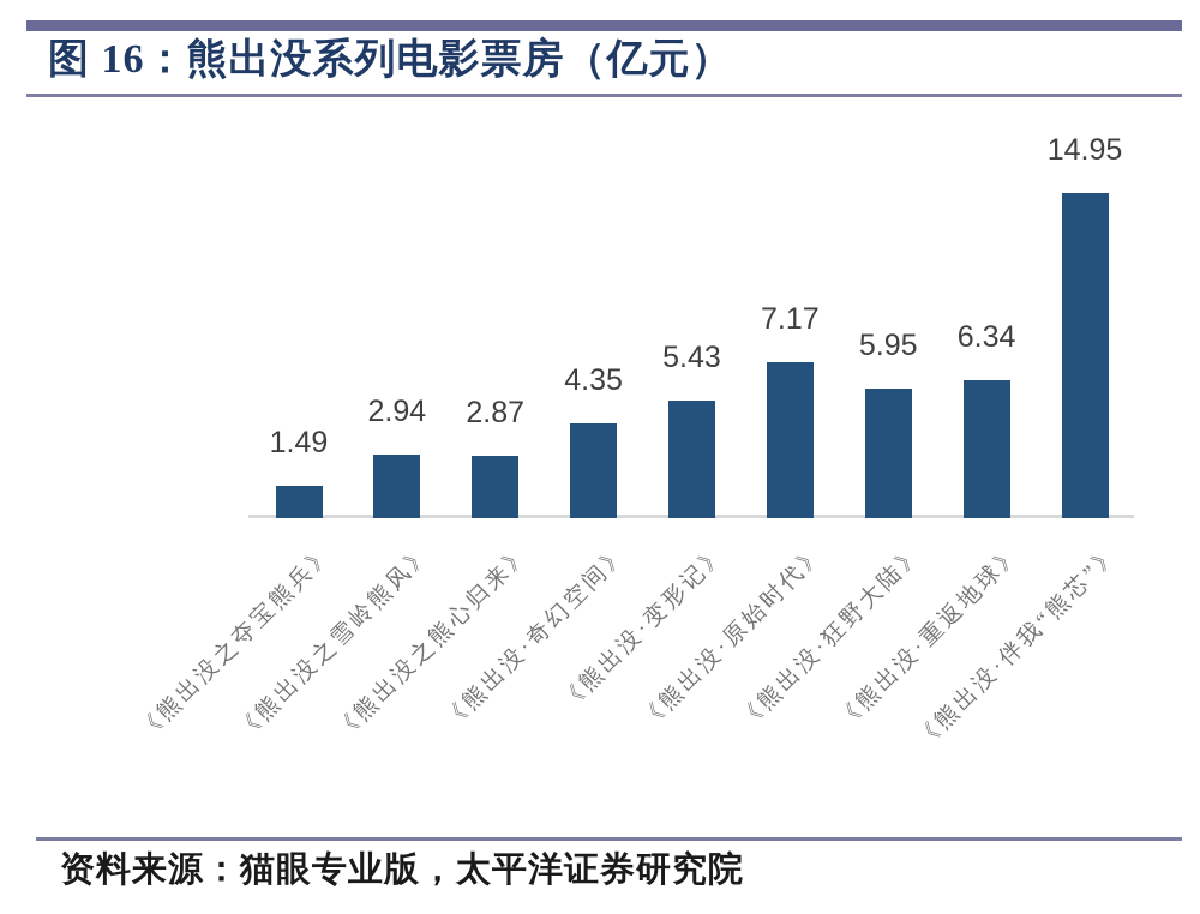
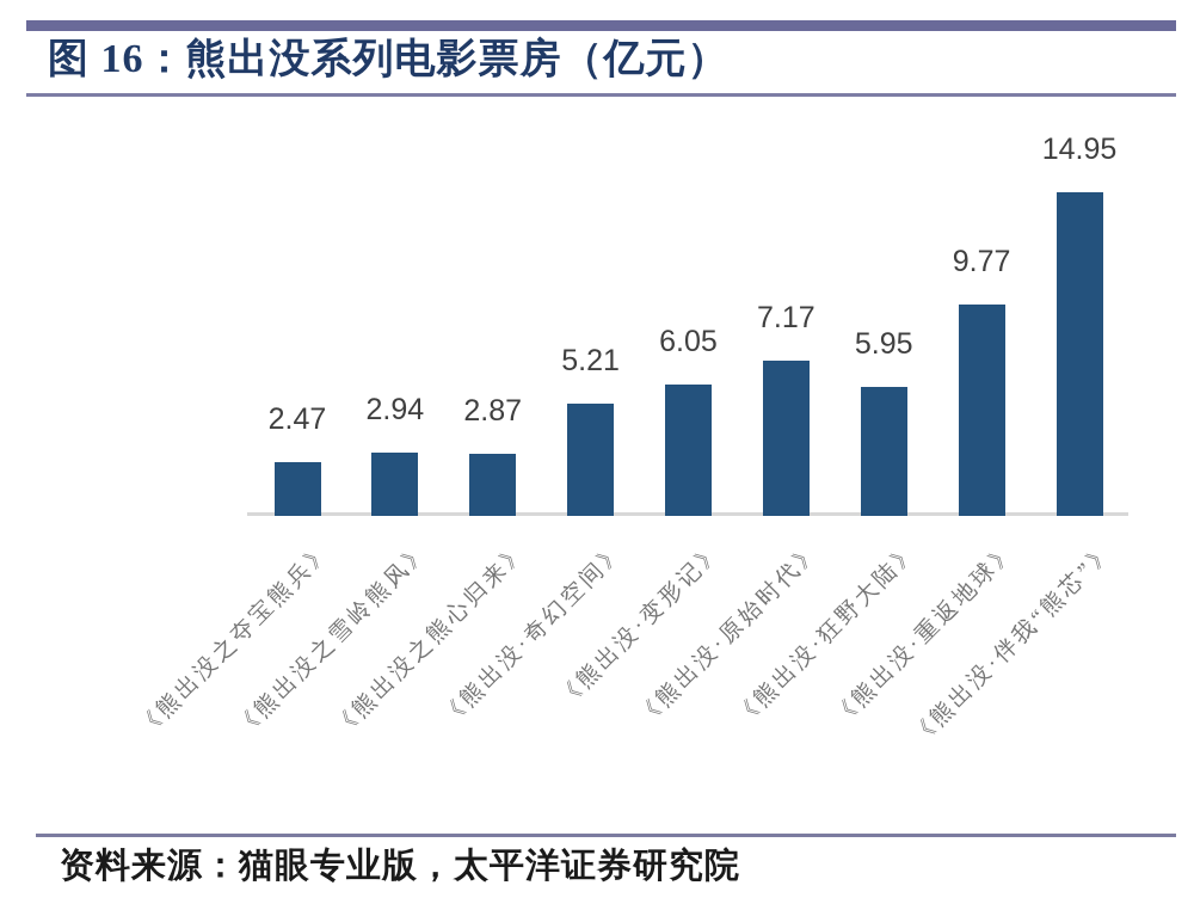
《熊出没之夺宝熊兵》: 1.49 -> 2.47
《熊出没·奇幻空间》: 4.35 -> 5.21
《熊出没·变形记》: 5.43 -> 6.05
《熊出没·重返地球》: 6.34 -> 9.77
